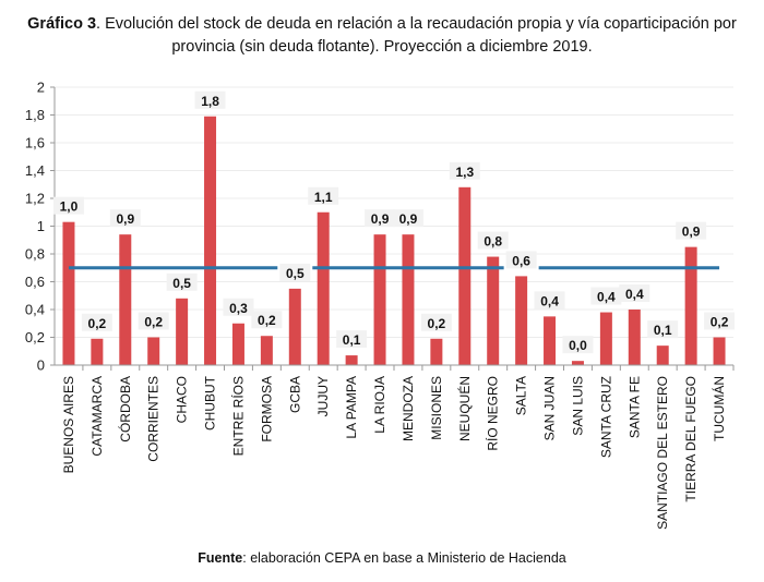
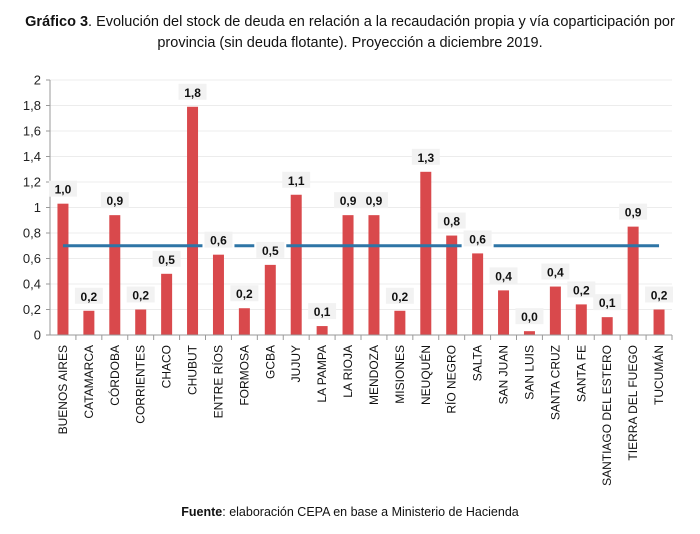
ENTRE RÍOS: 0,3 -> 0,6
SANTA FE: 0,4 -> 0,2
